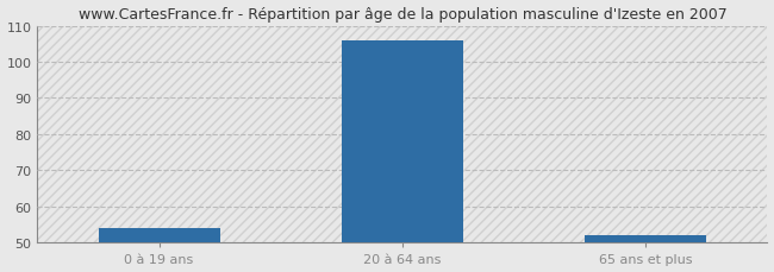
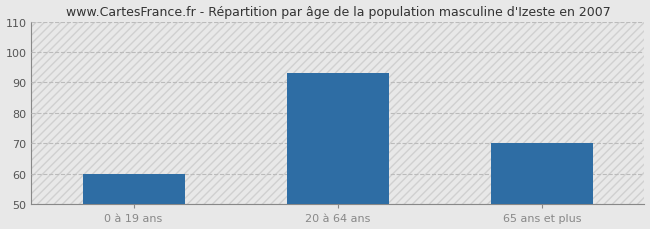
0 à 19 ans: 54 -> 60
20 à 64 ans: 106 -> 93
65 ans et plus: 52 -> 70
